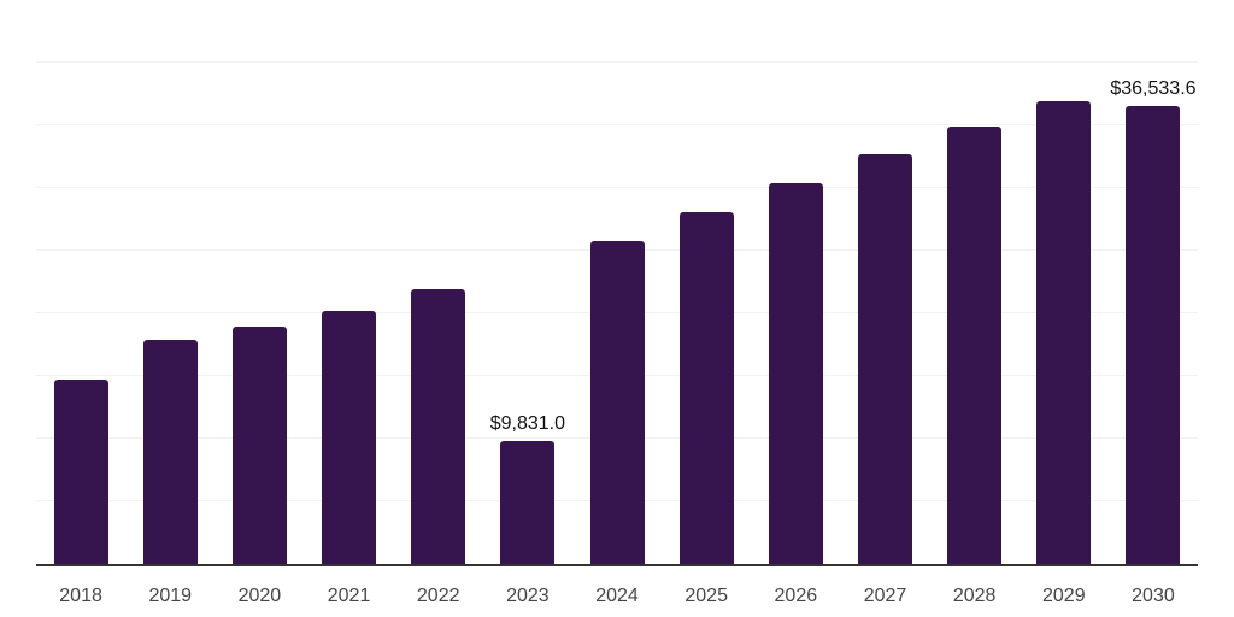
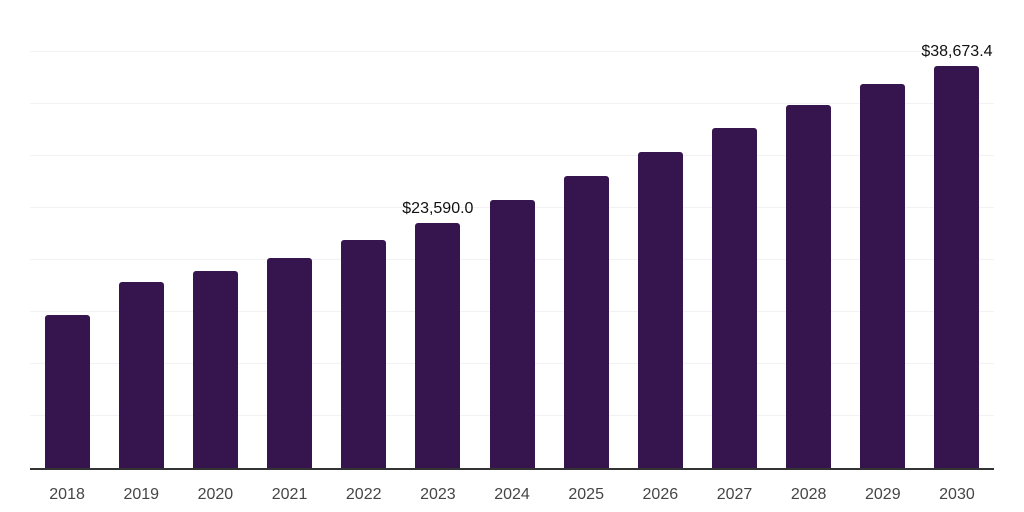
2023: $9,831.0 -> $23,590.0
2030: $36,533.6 -> $38,673.4
